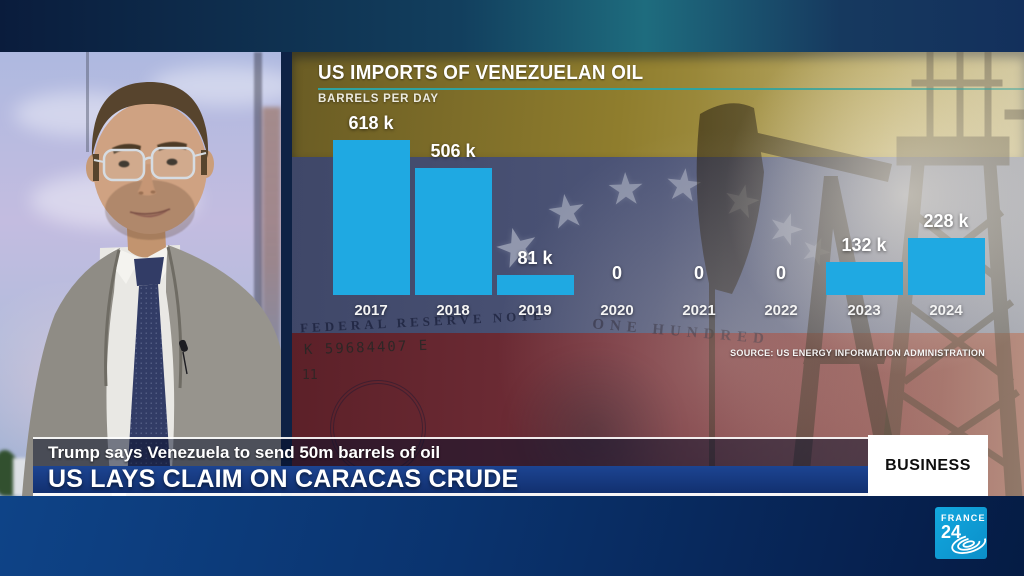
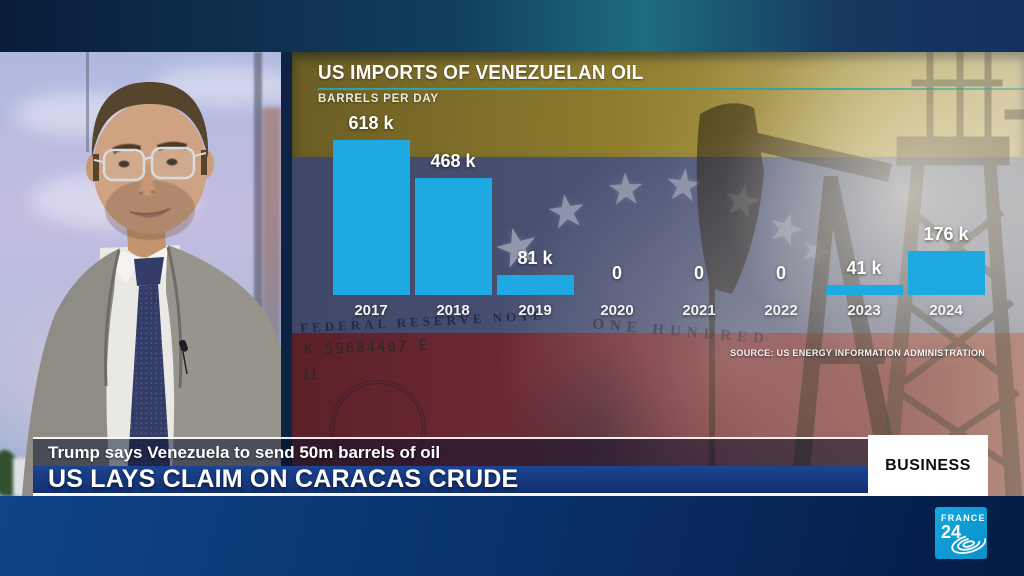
2018: 506 -> 468
2023: 132 -> 41
2024: 228 -> 176
